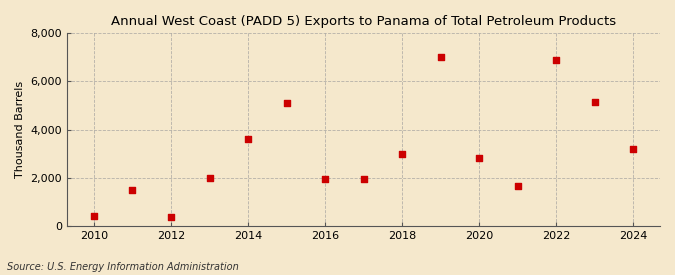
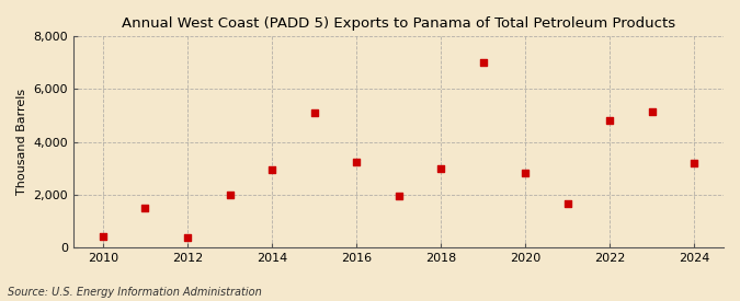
2014: 3,600 -> 2,950
2016: 1,950 -> 3,250
2022: 6,900 -> 4,800
